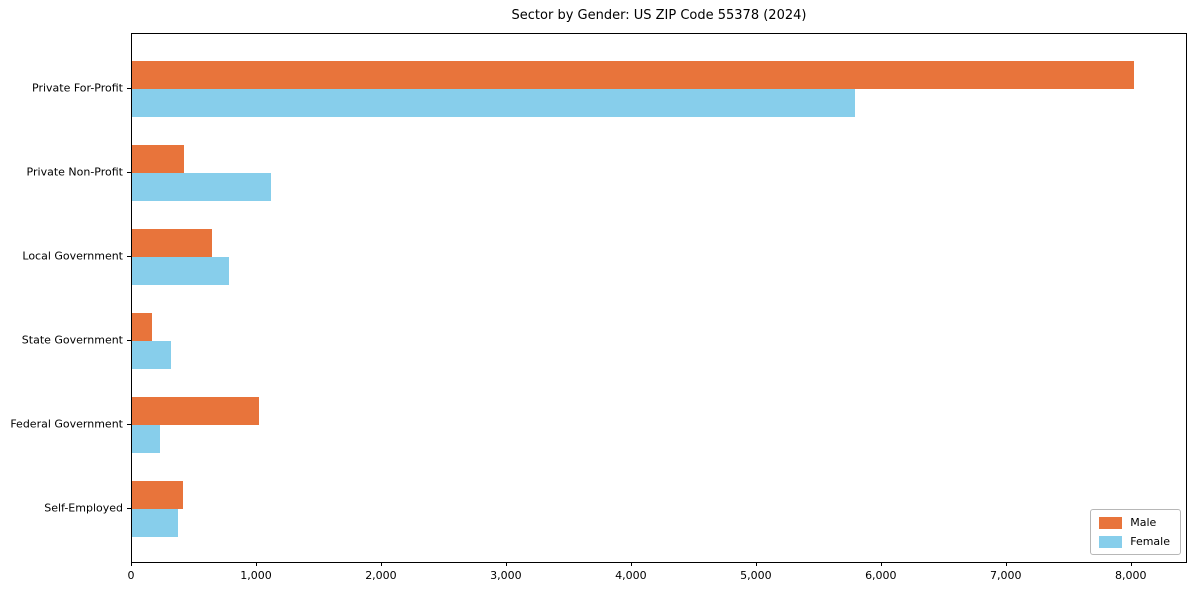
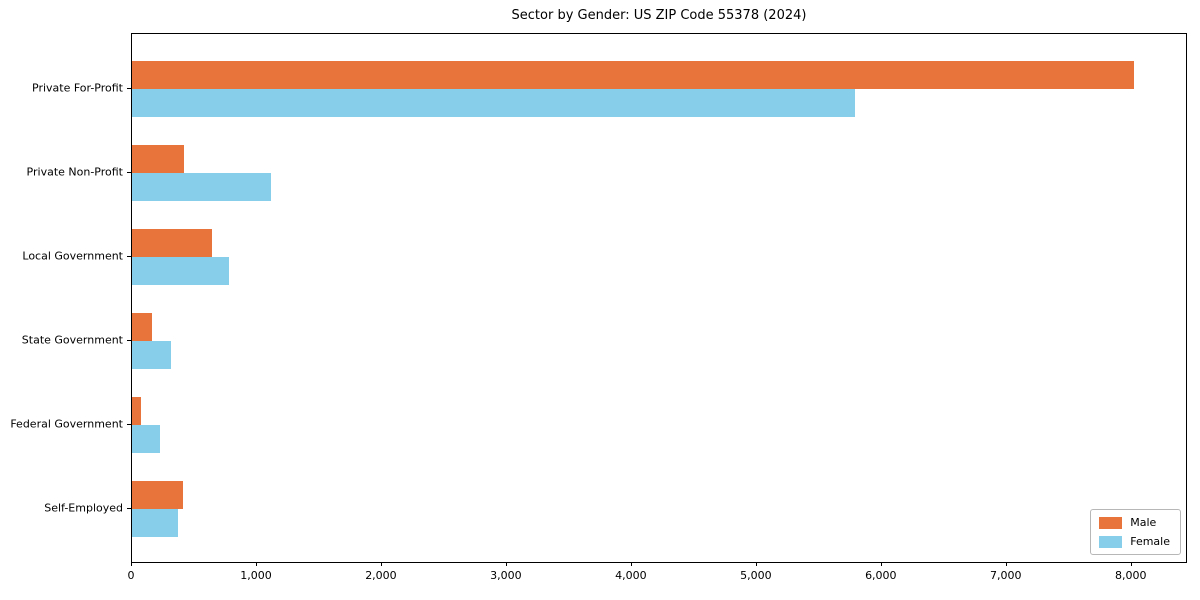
Male/Federal Government: 1020 -> 80
